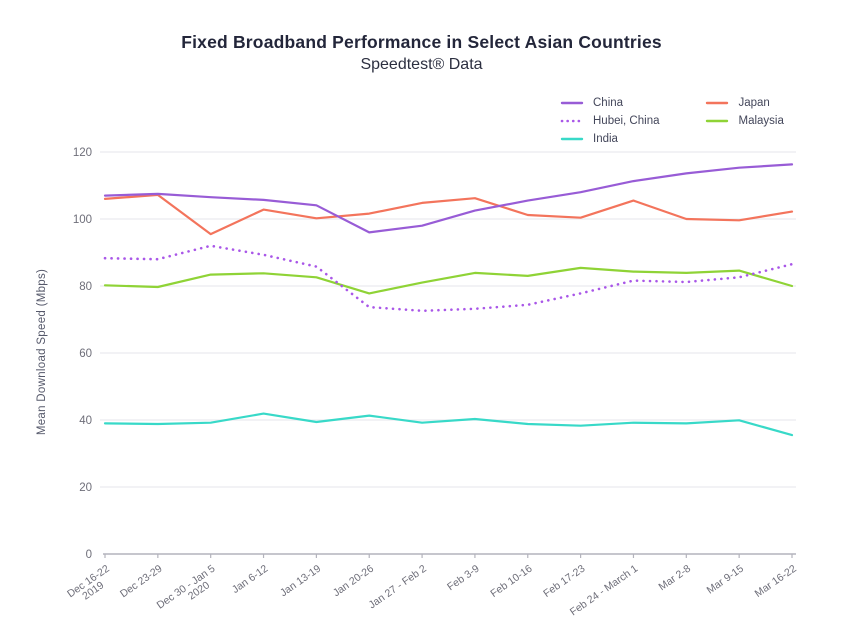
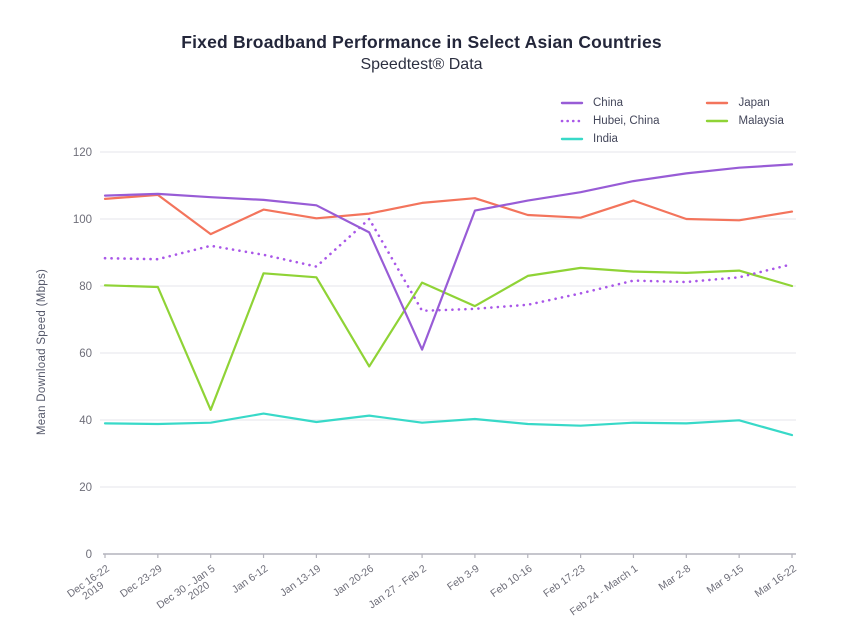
Malaysia/Dec 30 - Jan 5 2020: 83 -> 43
Hubei, China/Jan 20-26: 74 -> 100
Malaysia/Jan 20-26: 78 -> 56
China/Jan 27 - Feb 2: 98 -> 61
Malaysia/Feb 3-9: 84 -> 74
